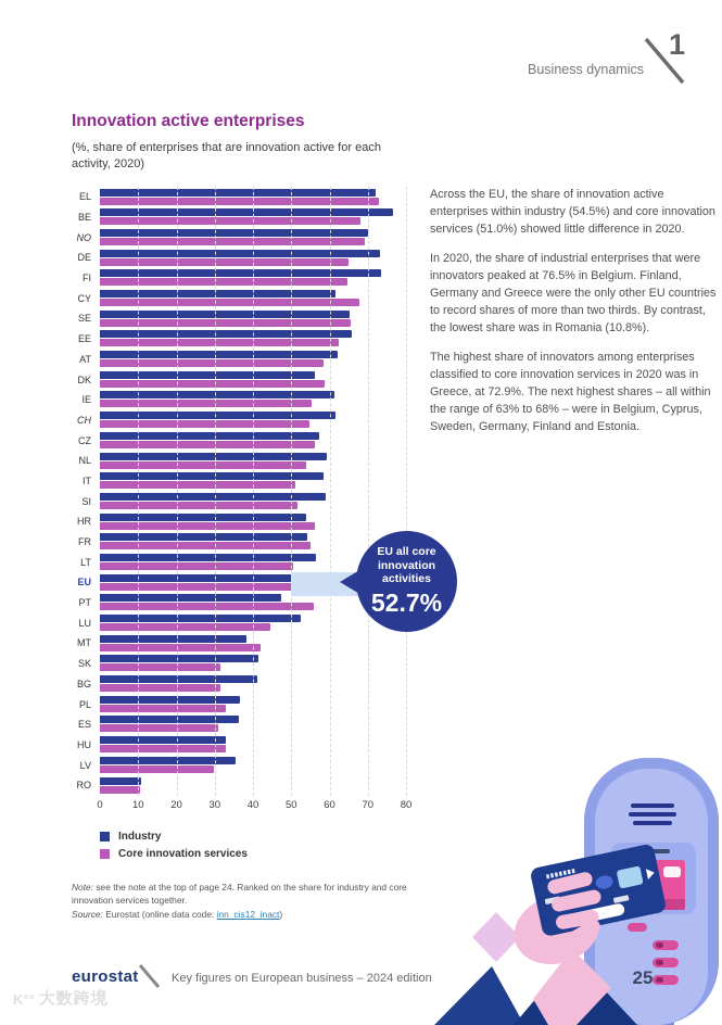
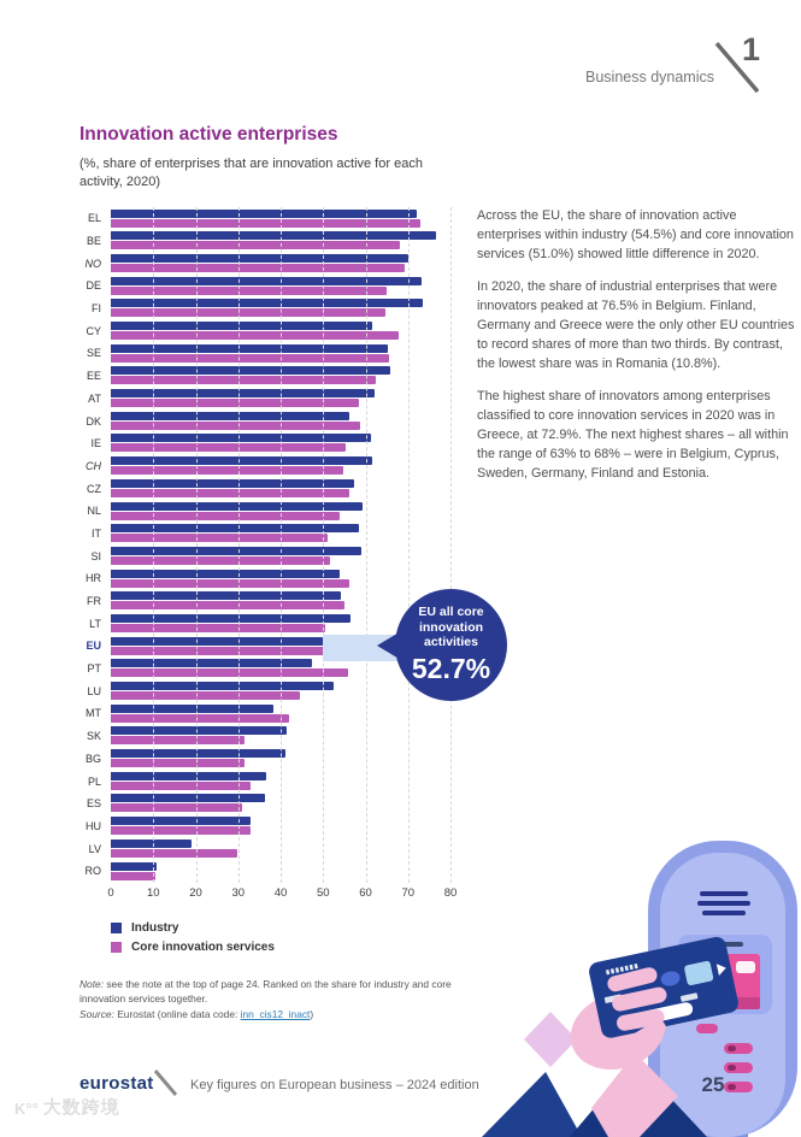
Industry/LV: 35 -> 19
